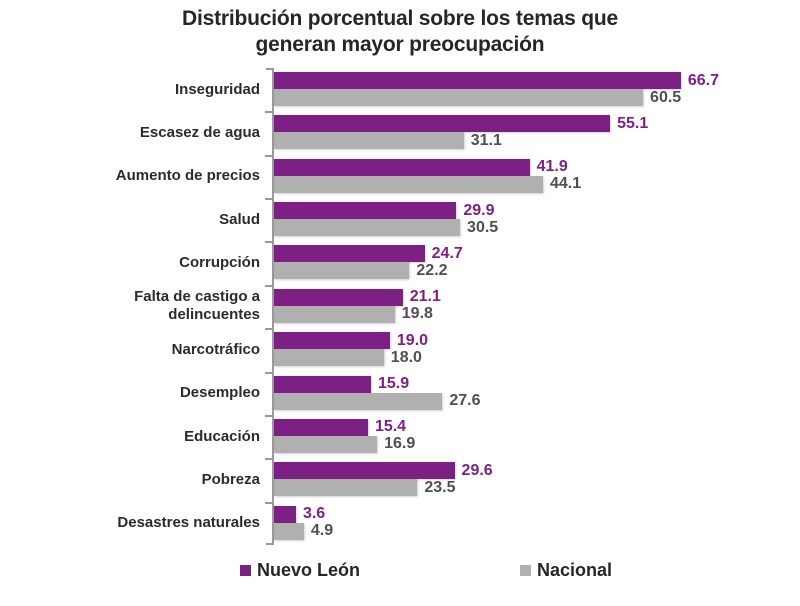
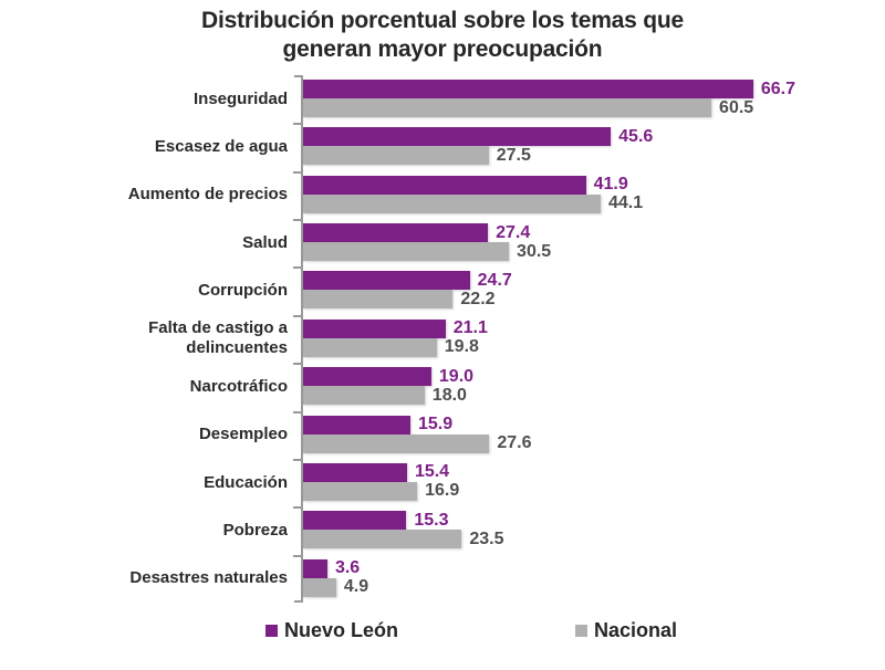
Nuevo León/Escasez de agua: 55.1 -> 45.6
Nacional/Escasez de agua: 31.1 -> 27.5
Nuevo León/Salud: 29.9 -> 27.4
Nuevo León/Pobreza: 29.6 -> 15.3
